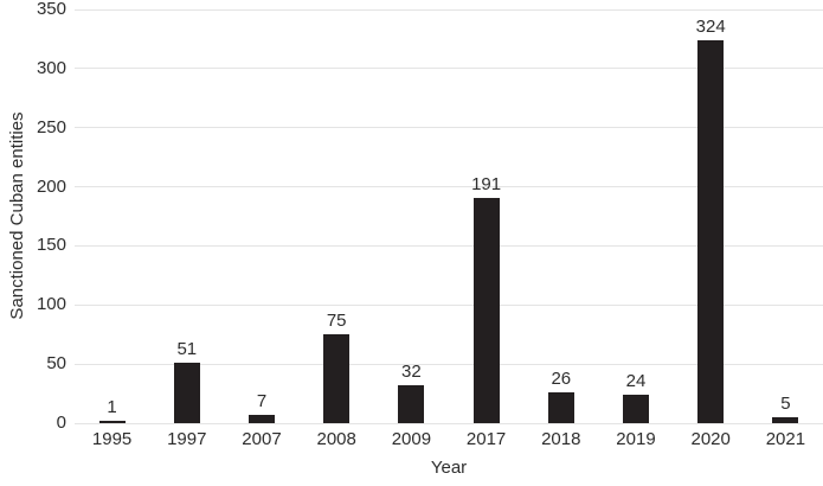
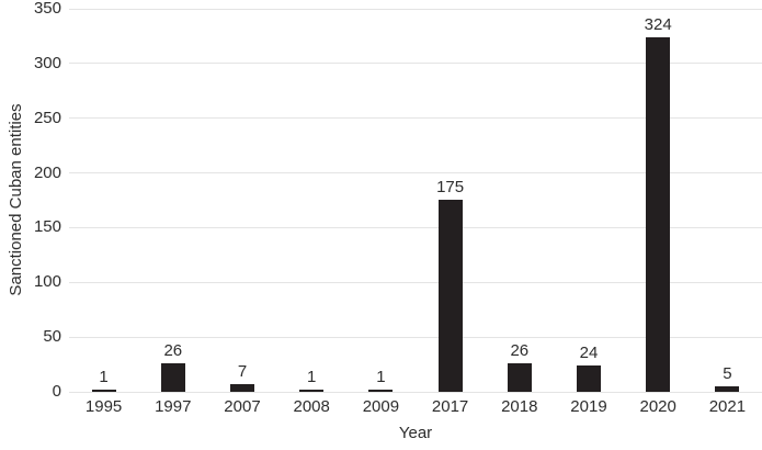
1997: 51 -> 26
2008: 75 -> 1
2009: 32 -> 1
2017: 191 -> 175
